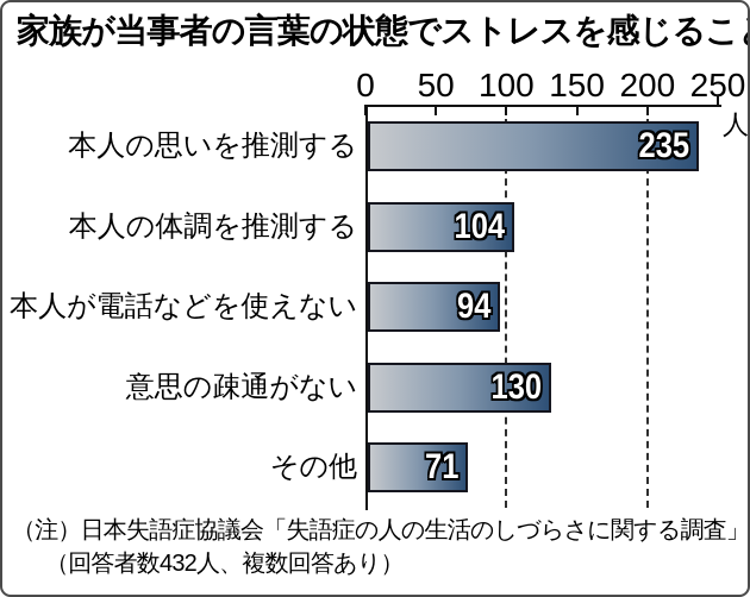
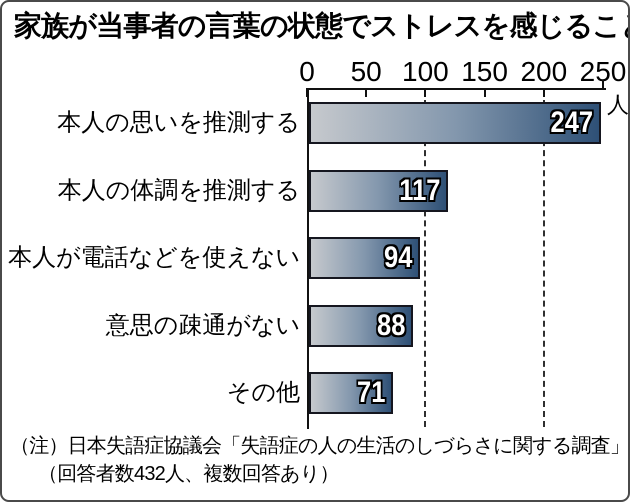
本人の思いを推測する: 235 -> 247
本人の体調を推測する: 104 -> 117
意思の疎通がない: 130 -> 88
